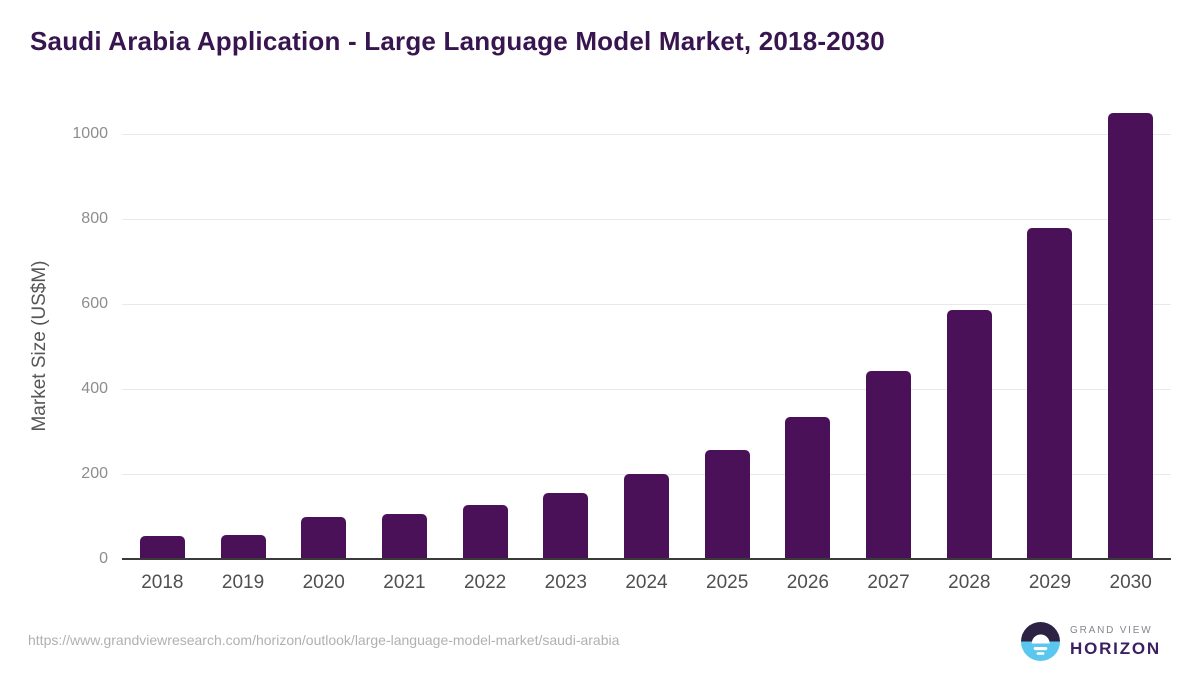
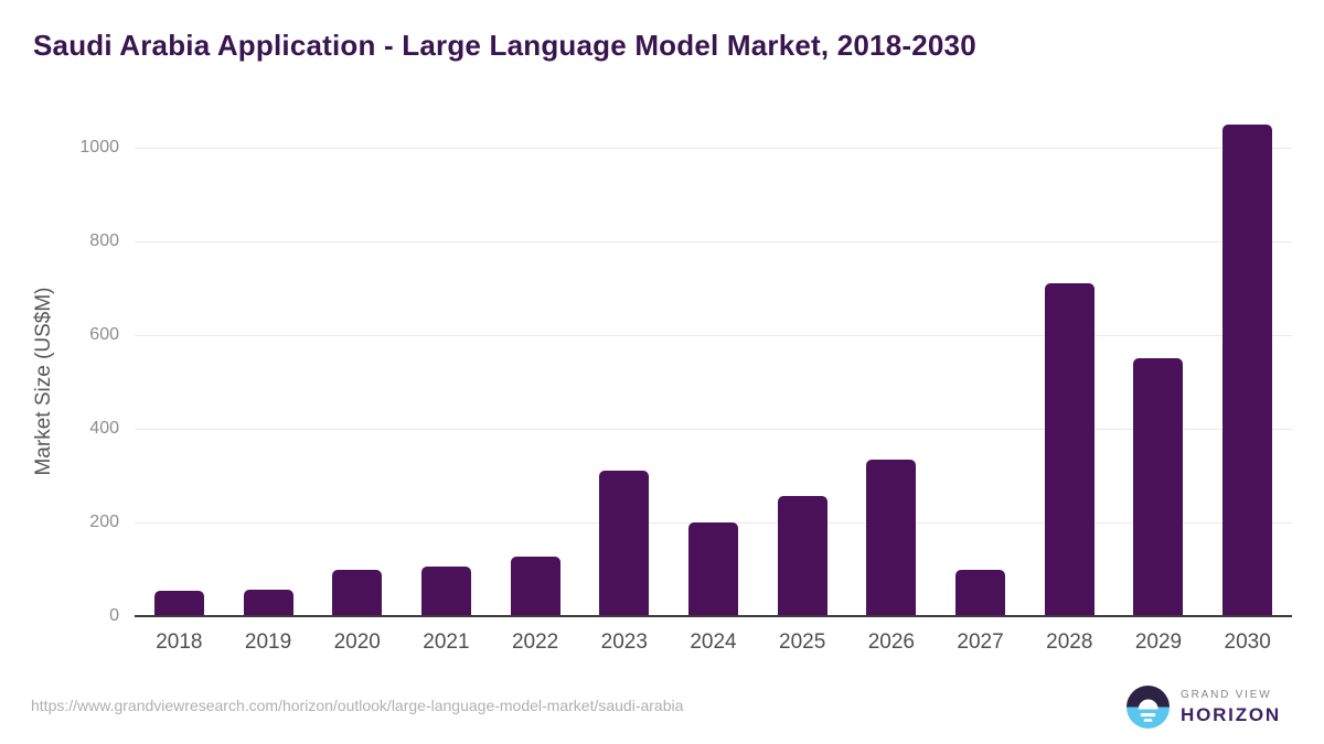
2023: 160 -> 310
2027: 440 -> 100
2028: 580 -> 710
2029: 780 -> 550
